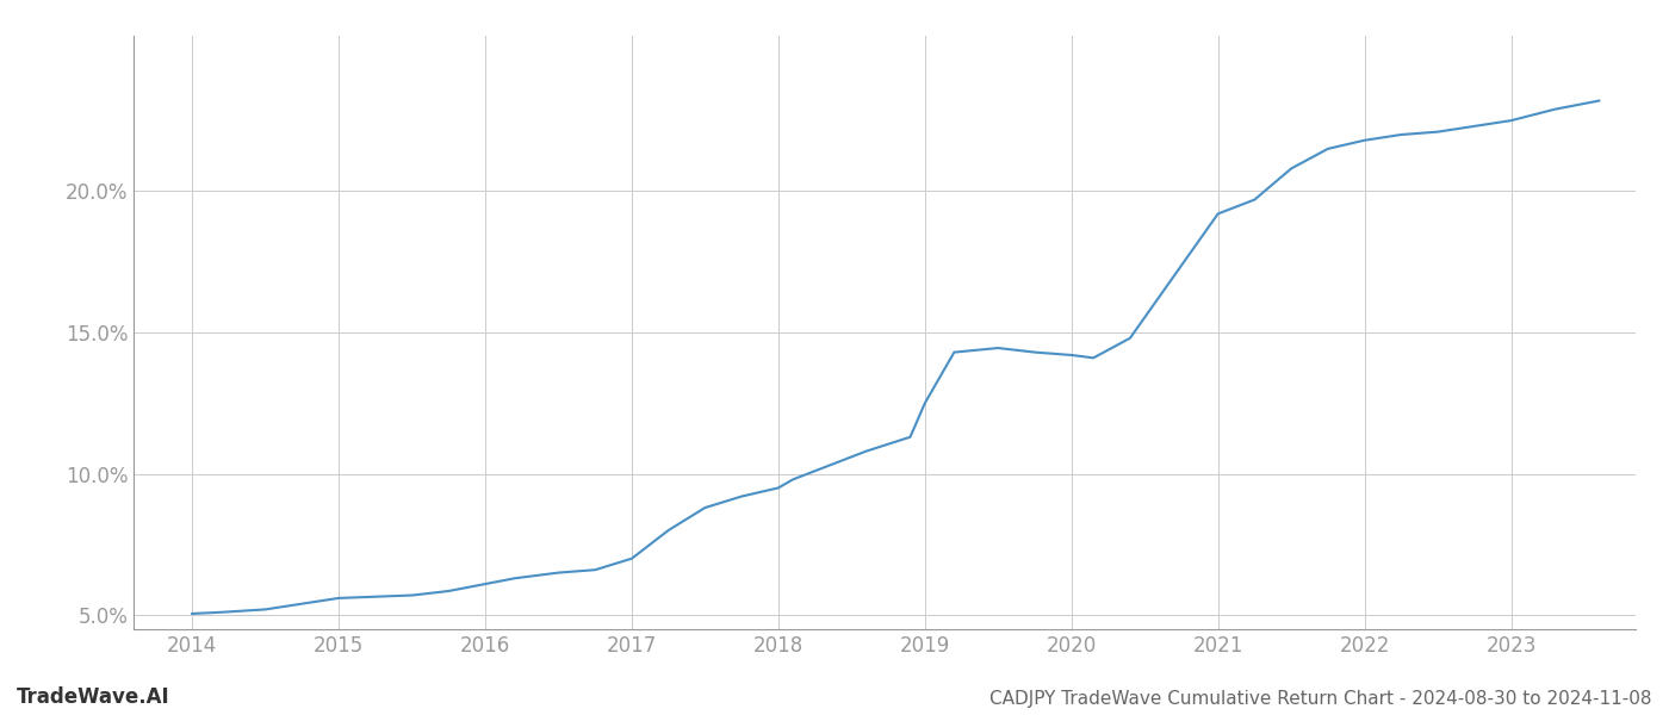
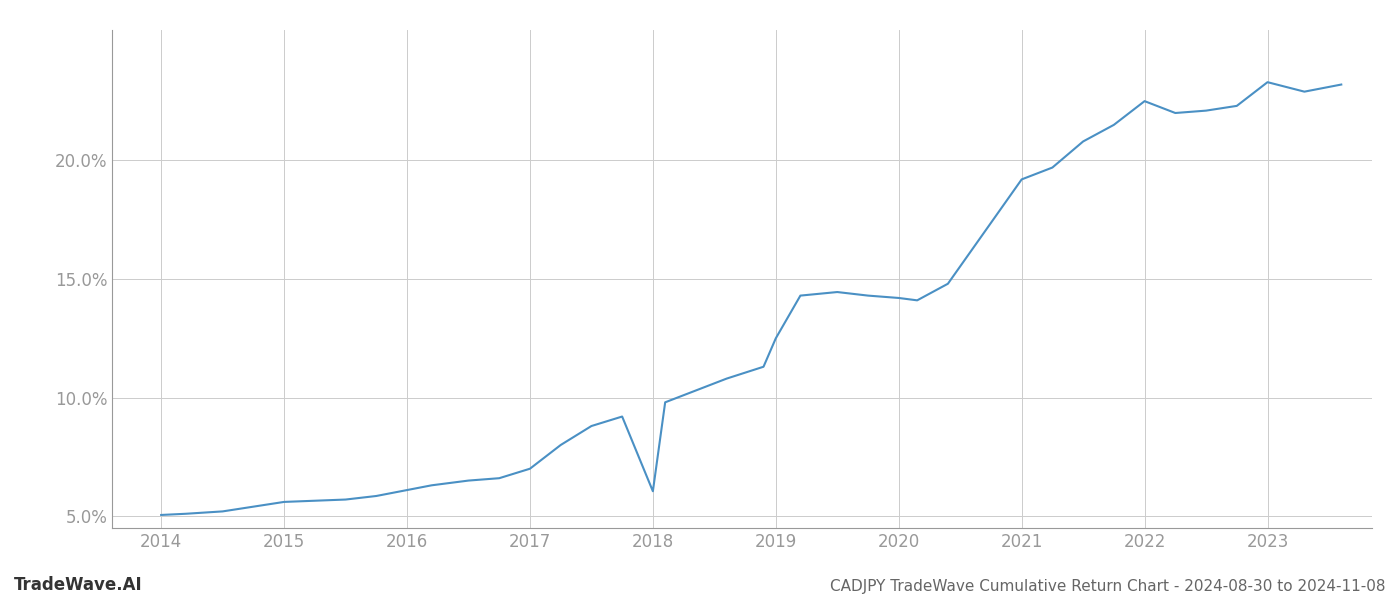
2018: 9.50% -> 6.05%
2022: 21.80% -> 22.50%
2023: 22.50% -> 23.30%
